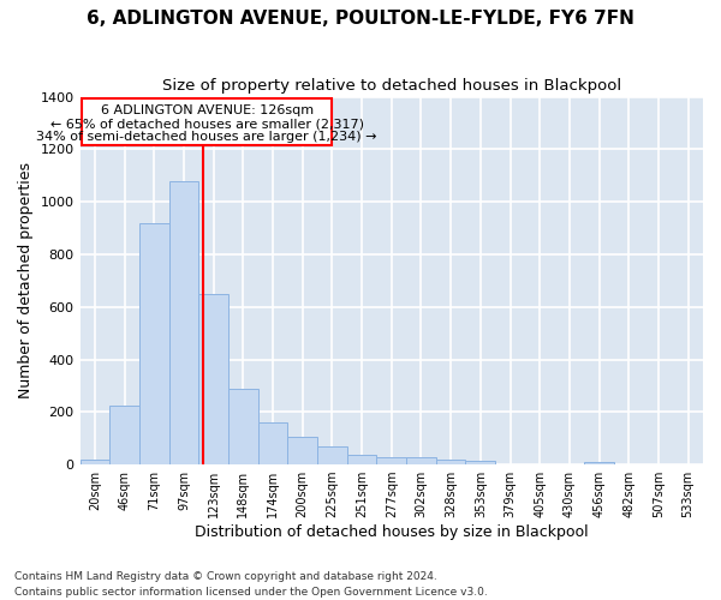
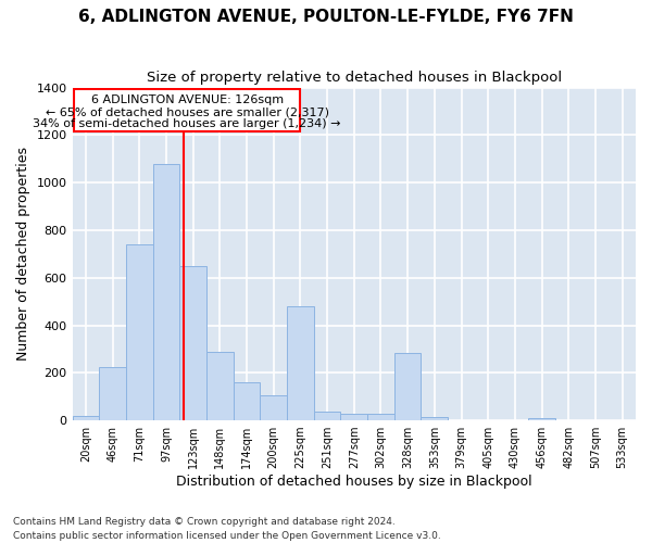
71sqm: 920 -> 740
225sqm: 70 -> 480
328sqm: 20 -> 285
